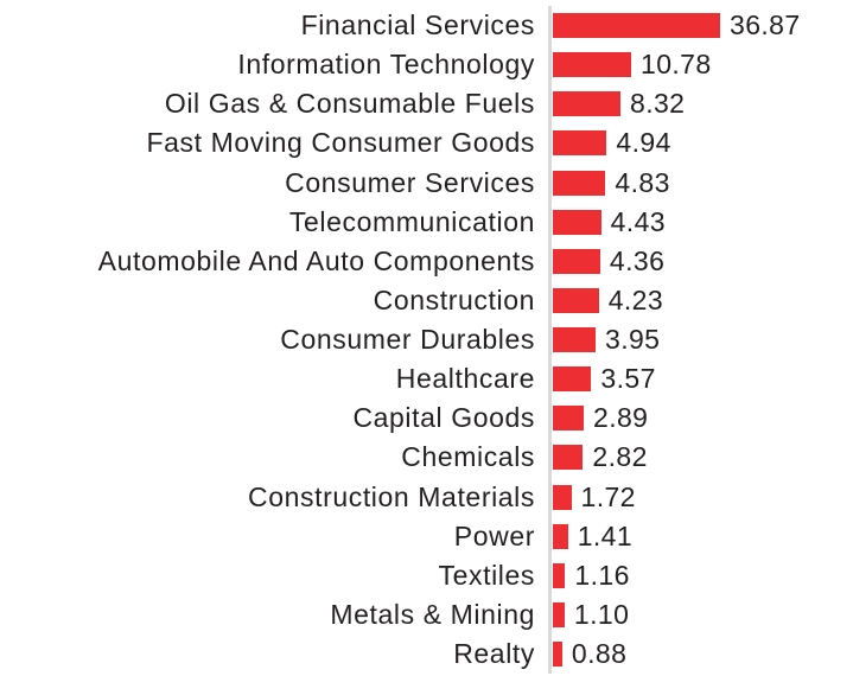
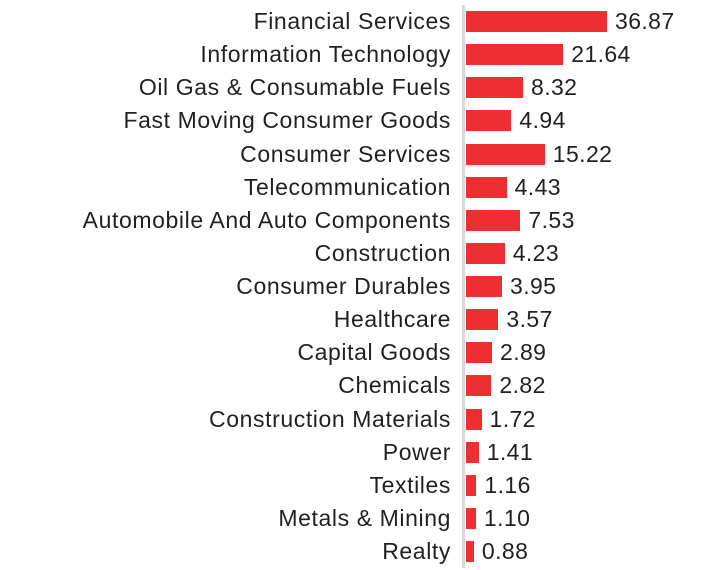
Information Technology: 10.78 -> 21.64
Consumer Services: 4.83 -> 15.22
Automobile And Auto Components: 4.36 -> 7.53
